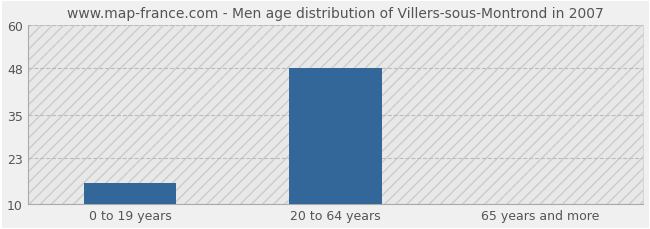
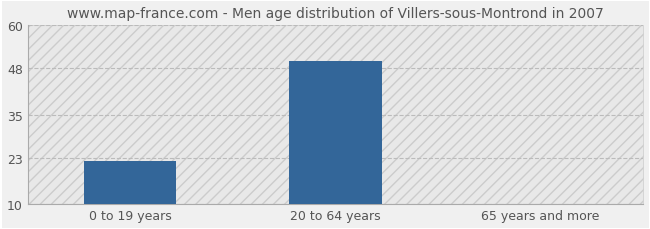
0 to 19 years: 16 -> 22
20 to 64 years: 48 -> 50
